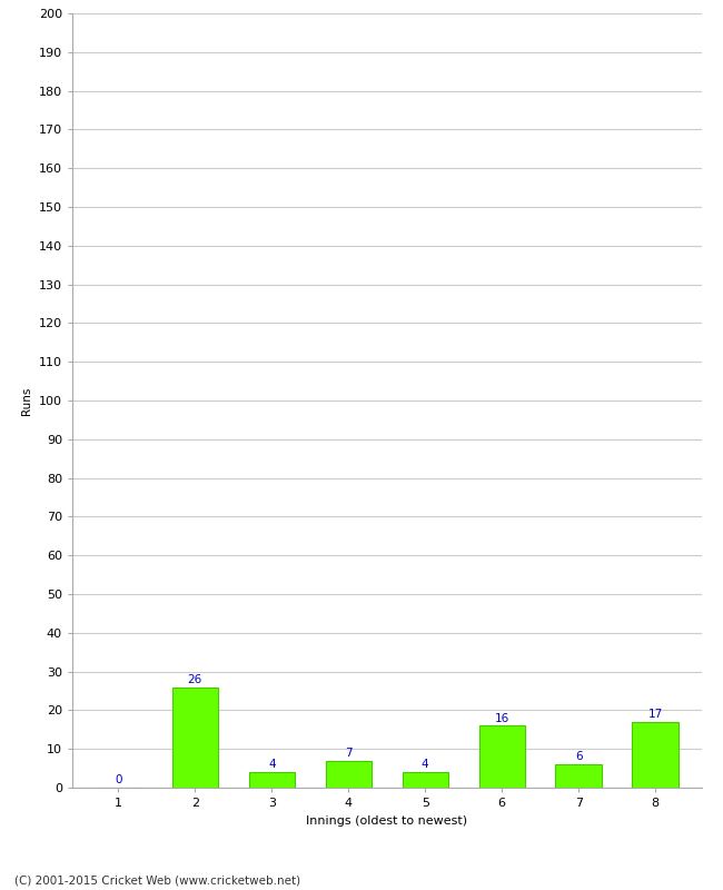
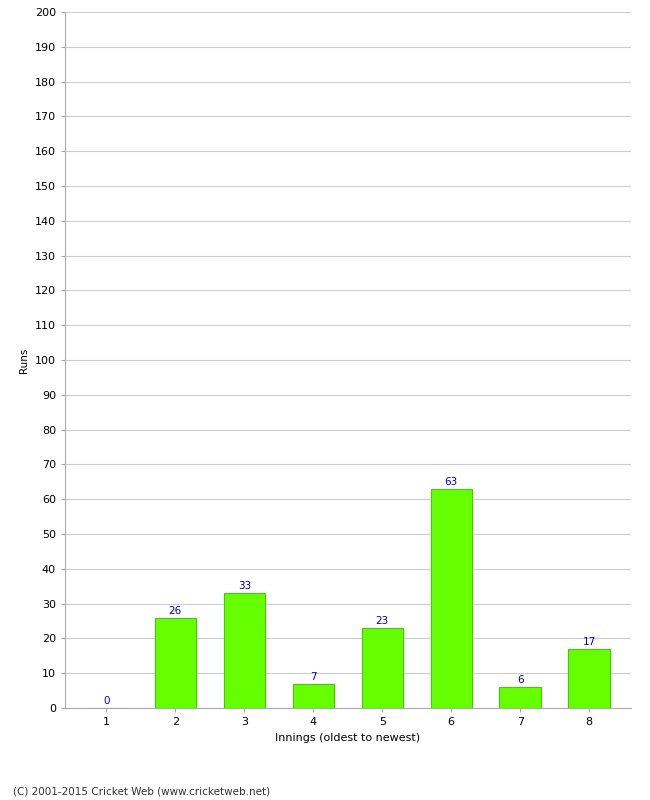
3: 4 -> 33
5: 4 -> 23
6: 16 -> 63
